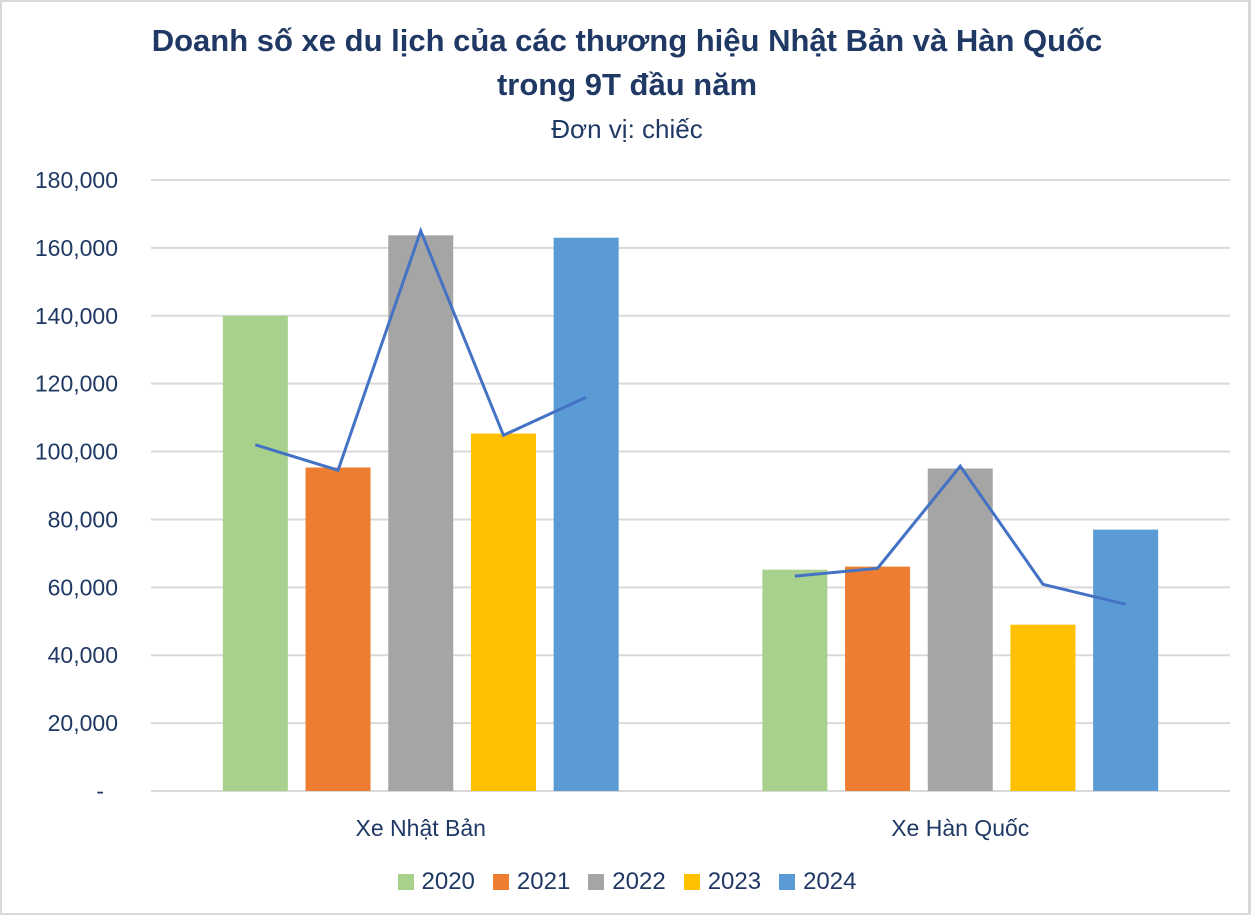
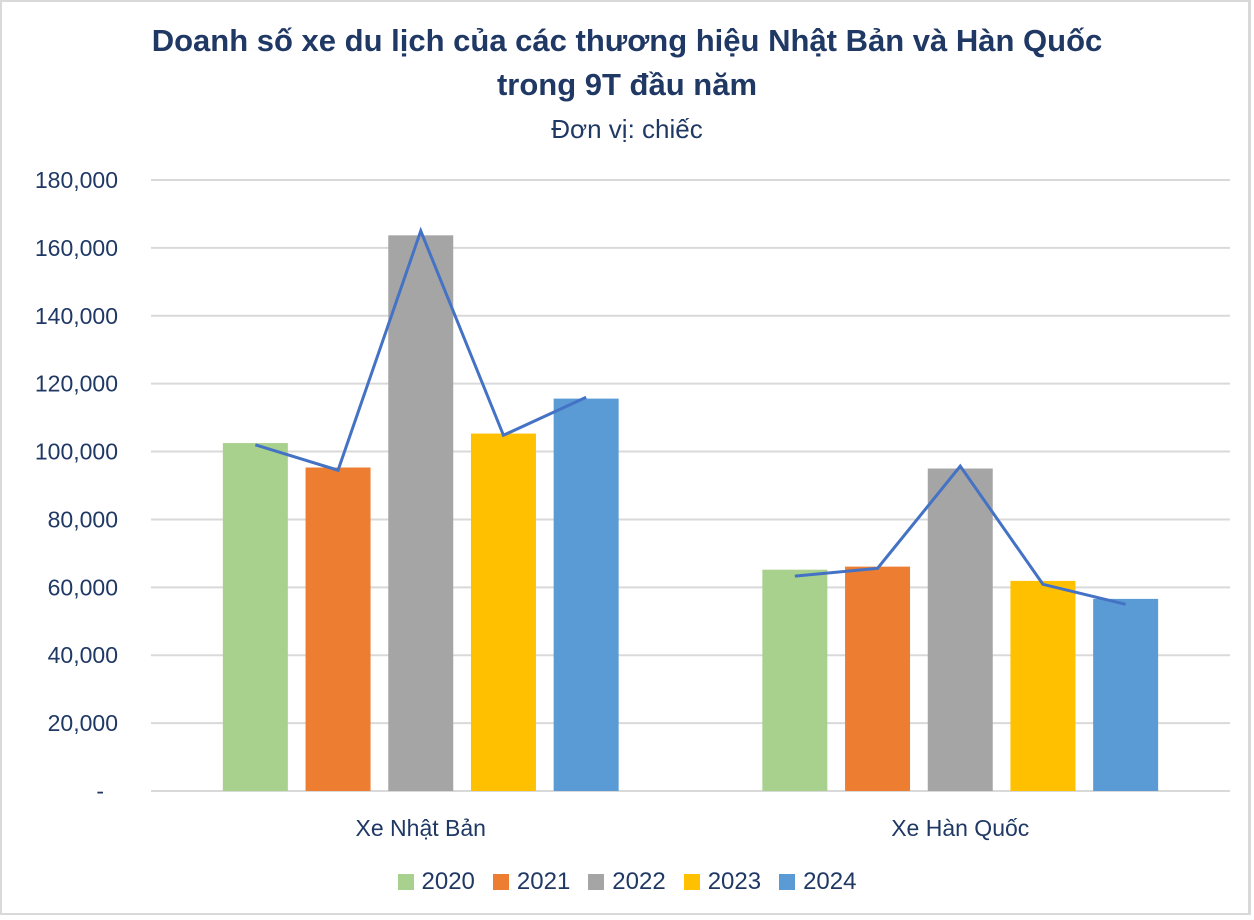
2020/Xe Nhật Bản: 140000 -> 102000
2024/Xe Nhật Bản: 163000 -> 116000
2023/Xe Hàn Quốc: 49000 -> 62000
2024/Xe Hàn Quốc: 77000 -> 57000
